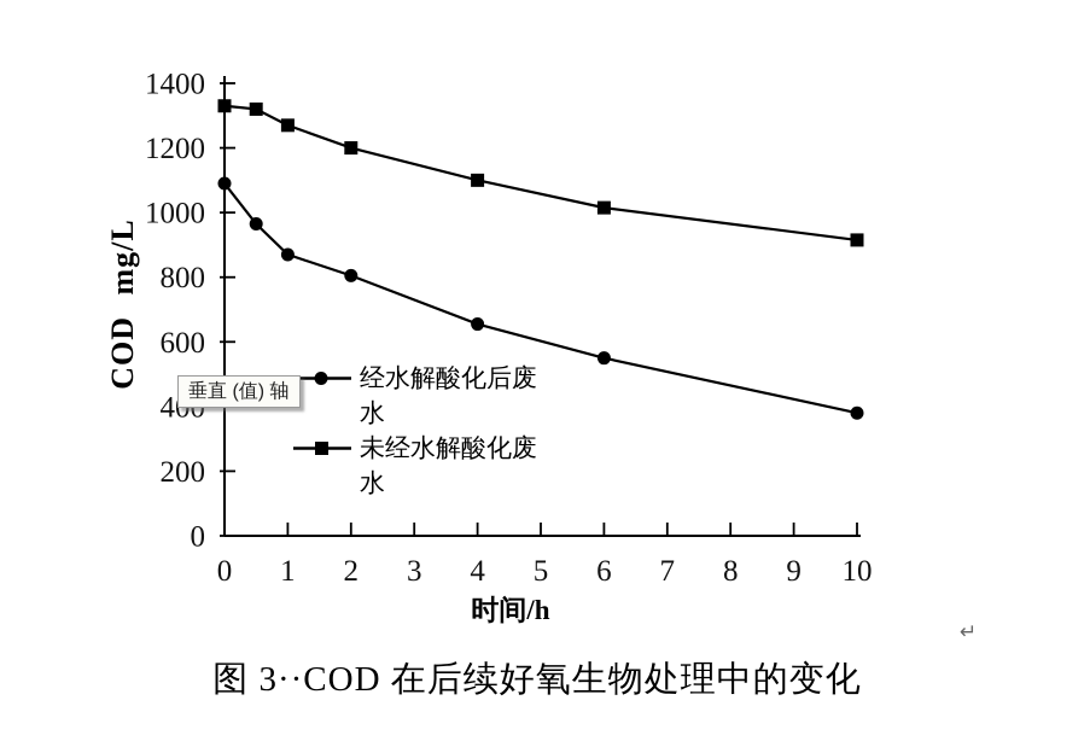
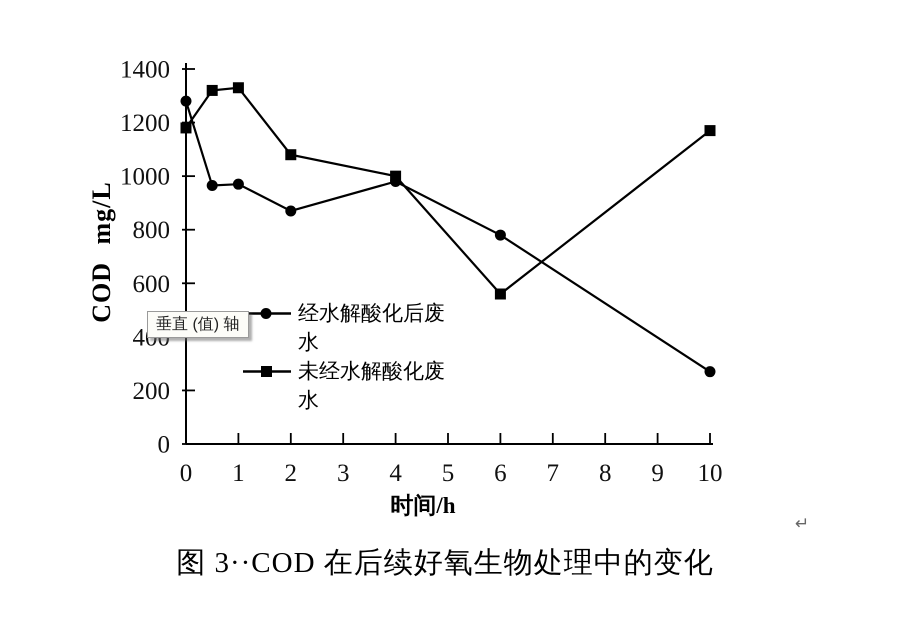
经水解酸化后废水/0: 1090 -> 1280
未经水解酸化废水/0: 1330 -> 1180
经水解酸化后废水/1: 870 -> 970
未经水解酸化废水/1: 1270 -> 1330
经水解酸化后废水/2: 800 -> 870
未经水解酸化废水/2: 1200 -> 1080
经水解酸化后废水/4: 660 -> 980
未经水解酸化废水/4: 1100 -> 1000
经水解酸化后废水/6: 550 -> 780
未经水解酸化废水/6: 1020 -> 560
经水解酸化后废水/10: 380 -> 270
未经水解酸化废水/10: 920 -> 1170
